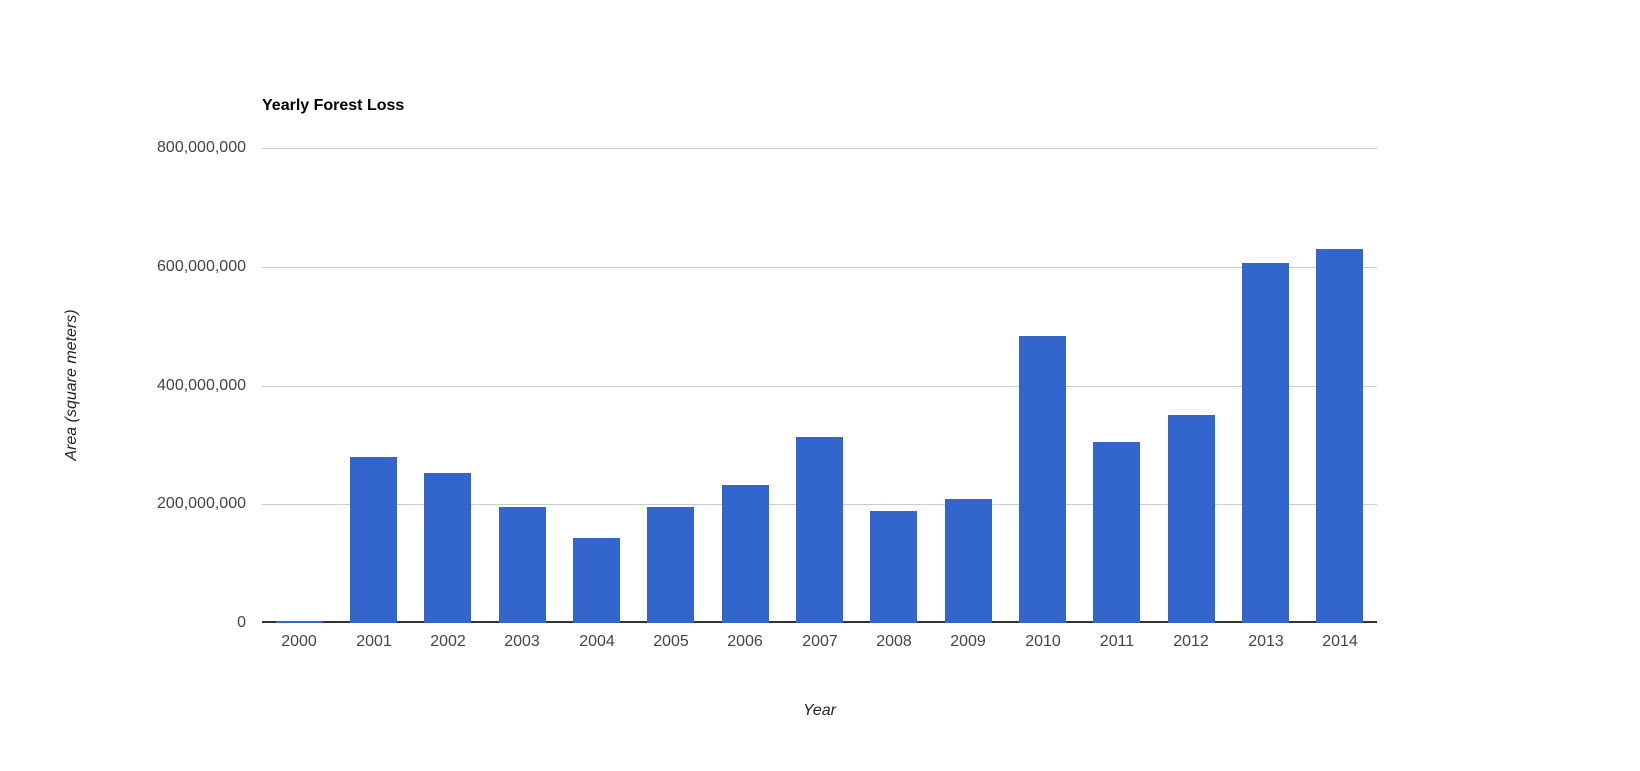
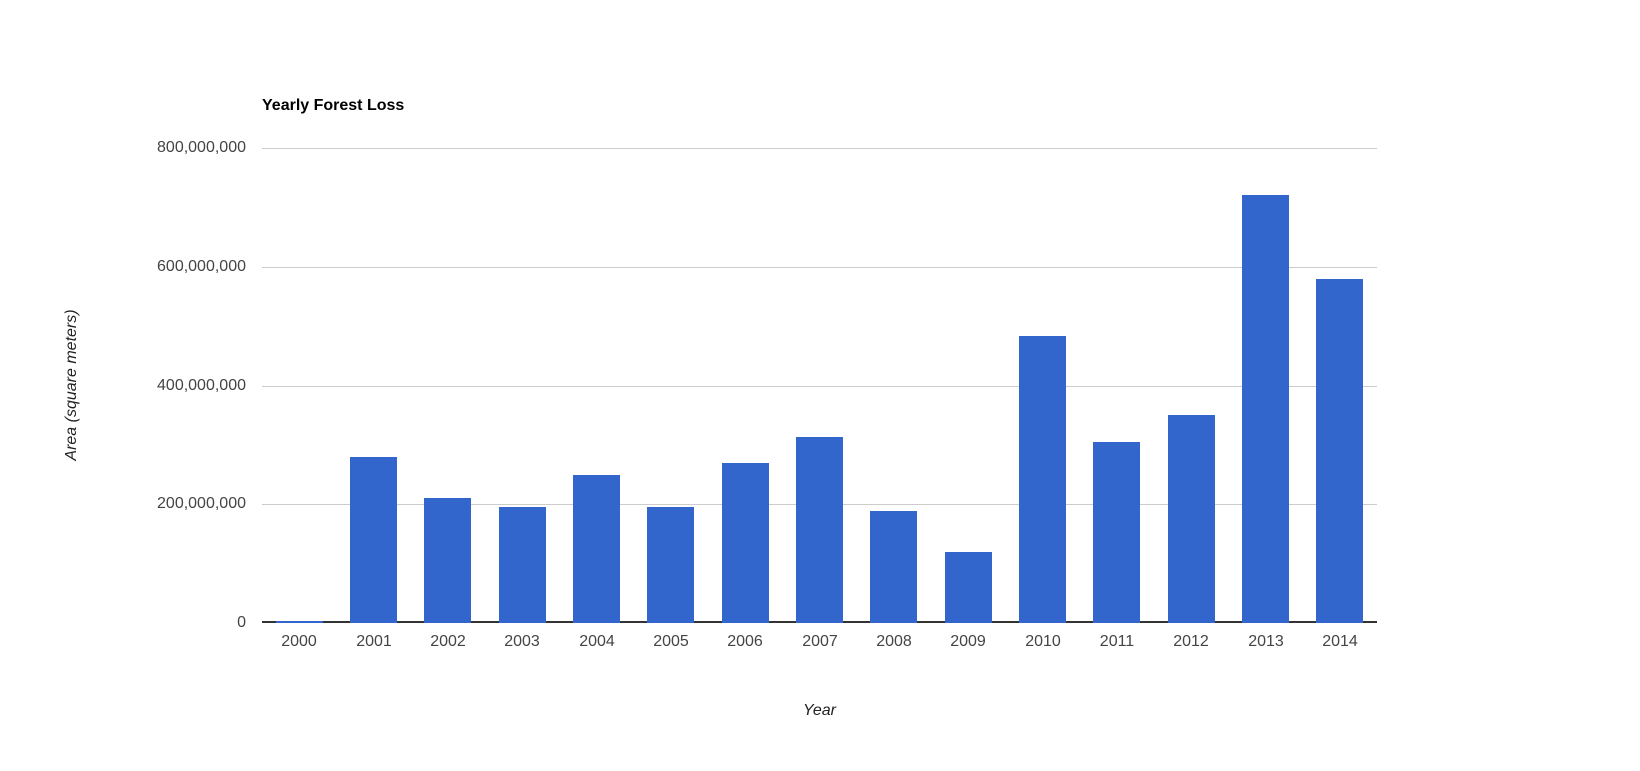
2002: 250000000 -> 210000000
2004: 140000000 -> 250000000
2006: 230000000 -> 270000000
2009: 210000000 -> 120000000
2013: 610000000 -> 720000000
2014: 630000000 -> 580000000
